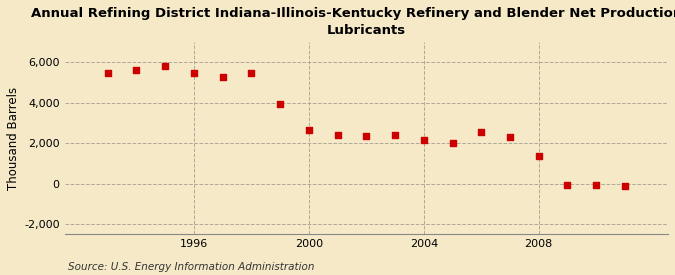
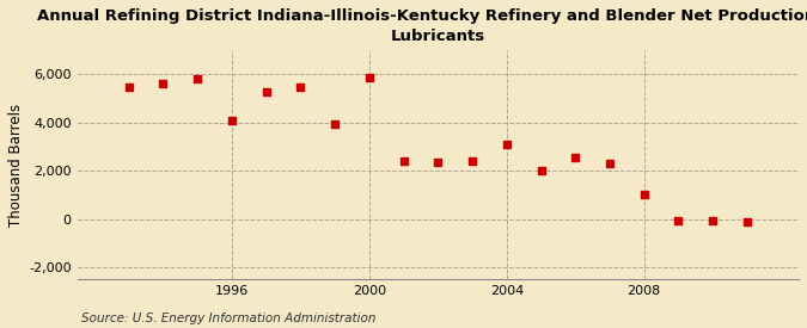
1996: 5,500 -> 4,100
2000: 2,650 -> 5,850
2004: 2,150 -> 3,100
2008: 1,350 -> 1,000
